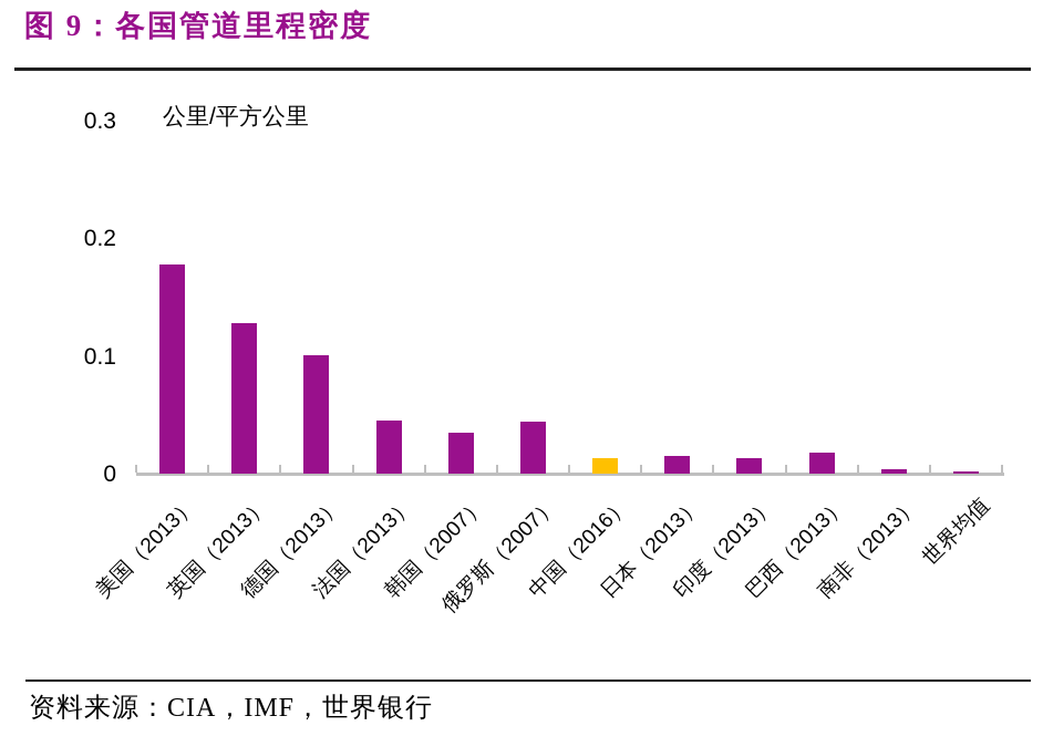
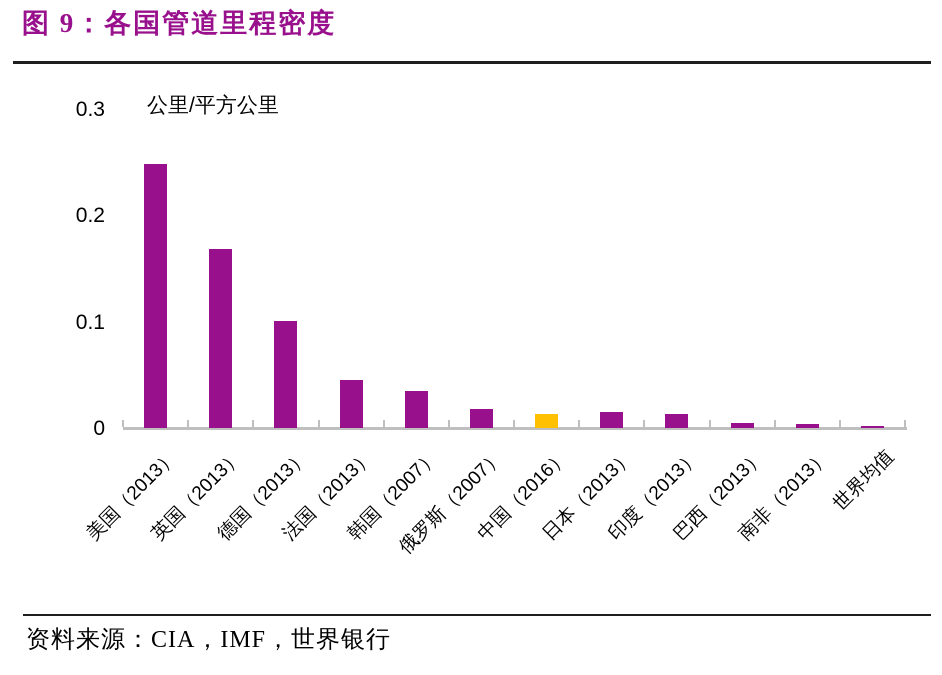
美国（2013）: 0.177 -> 0.248
英国（2013）: 0.128 -> 0.168
俄罗斯（2007）: 0.044 -> 0.018
巴西（2013）: 0.018 -> 0.005
